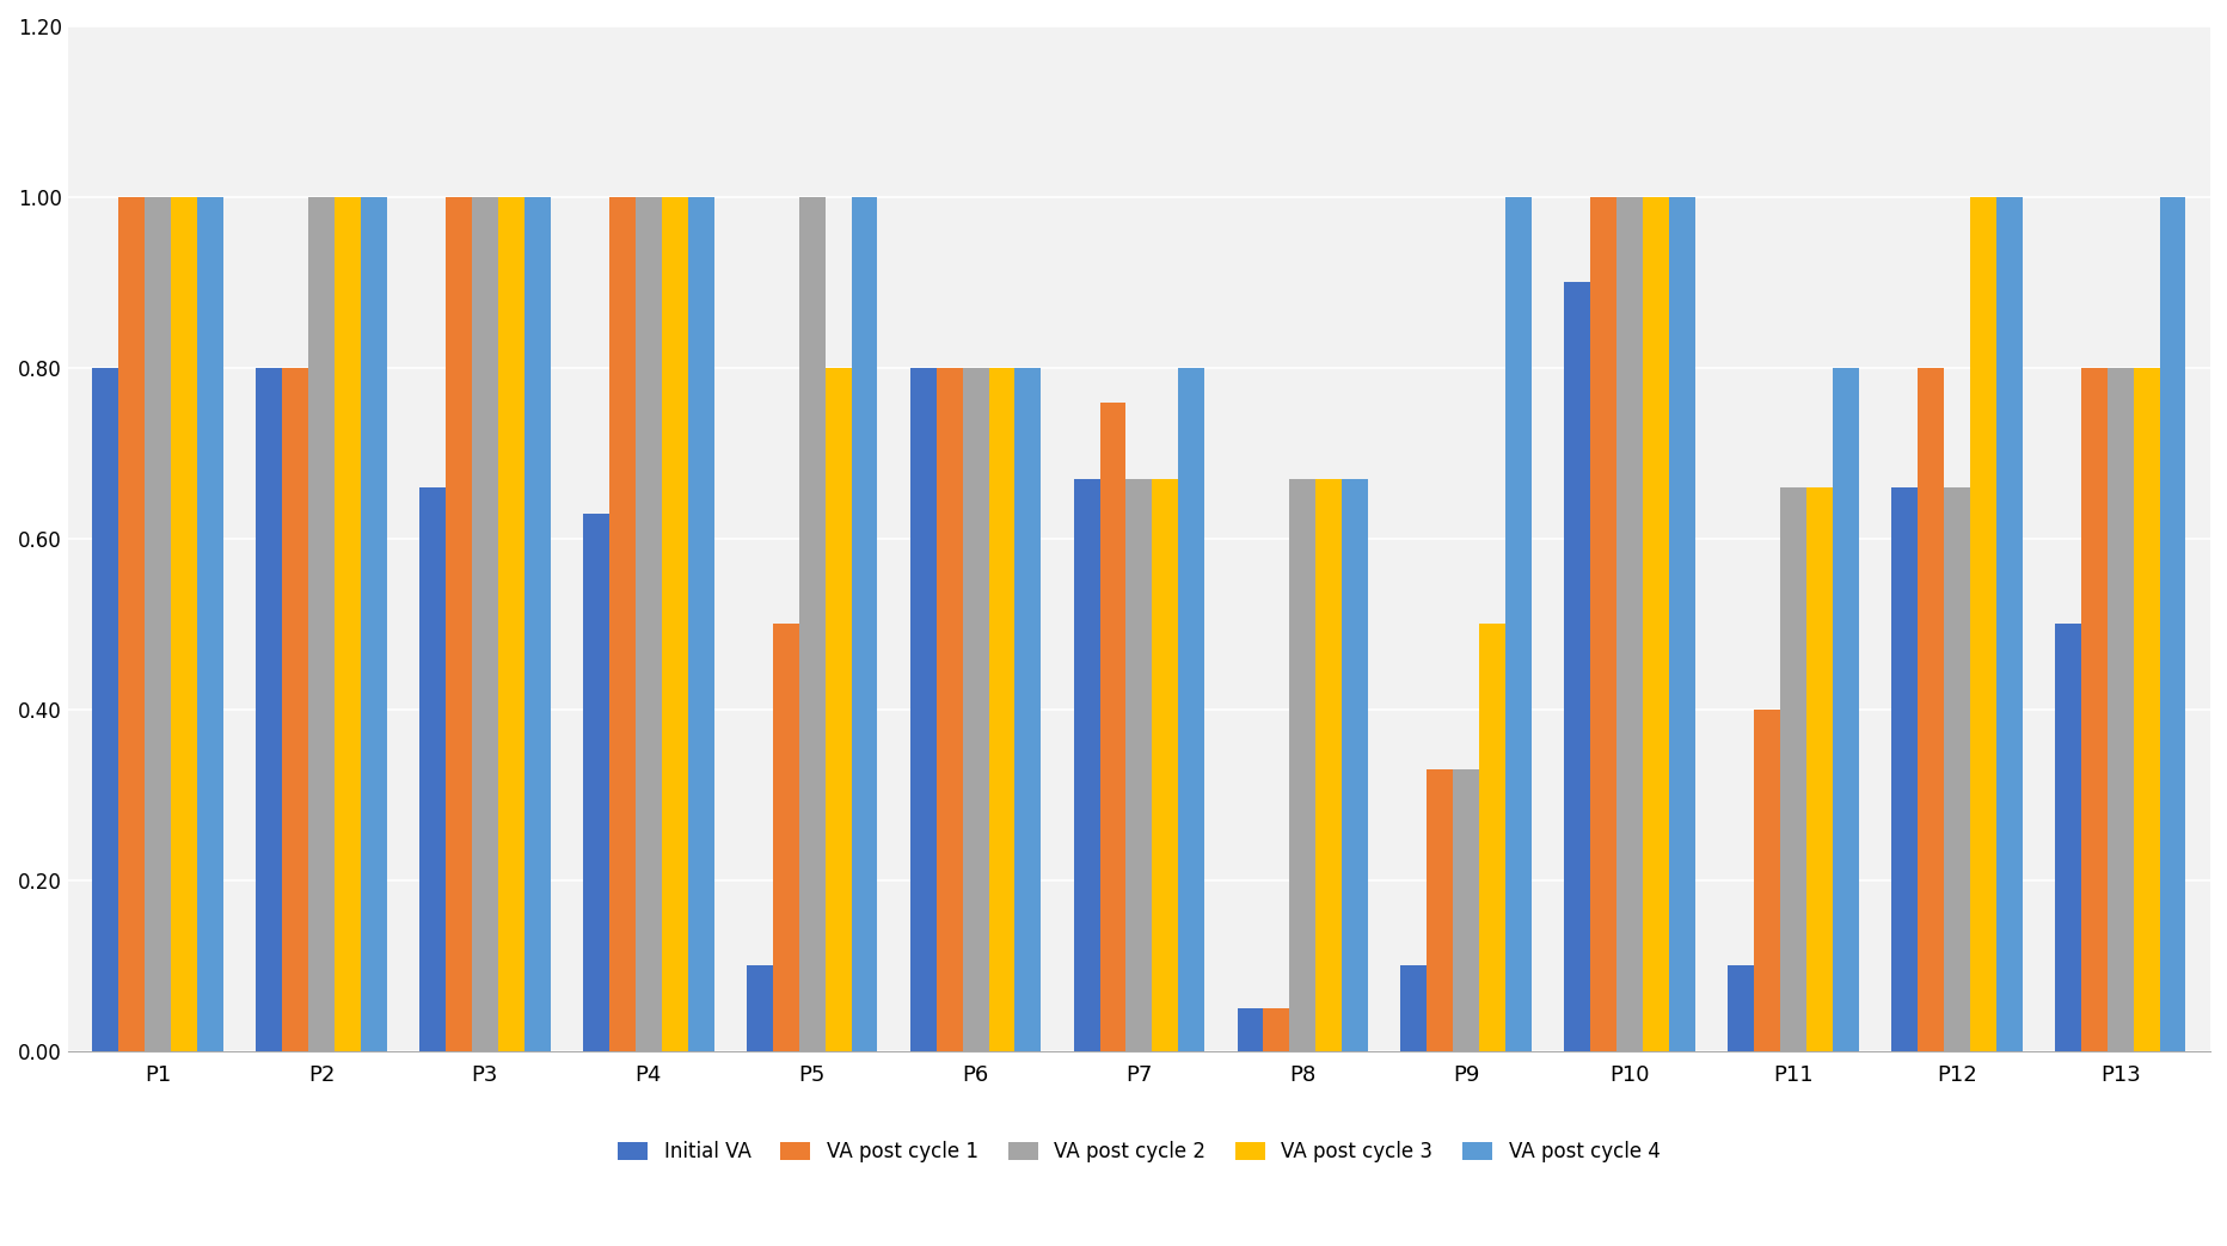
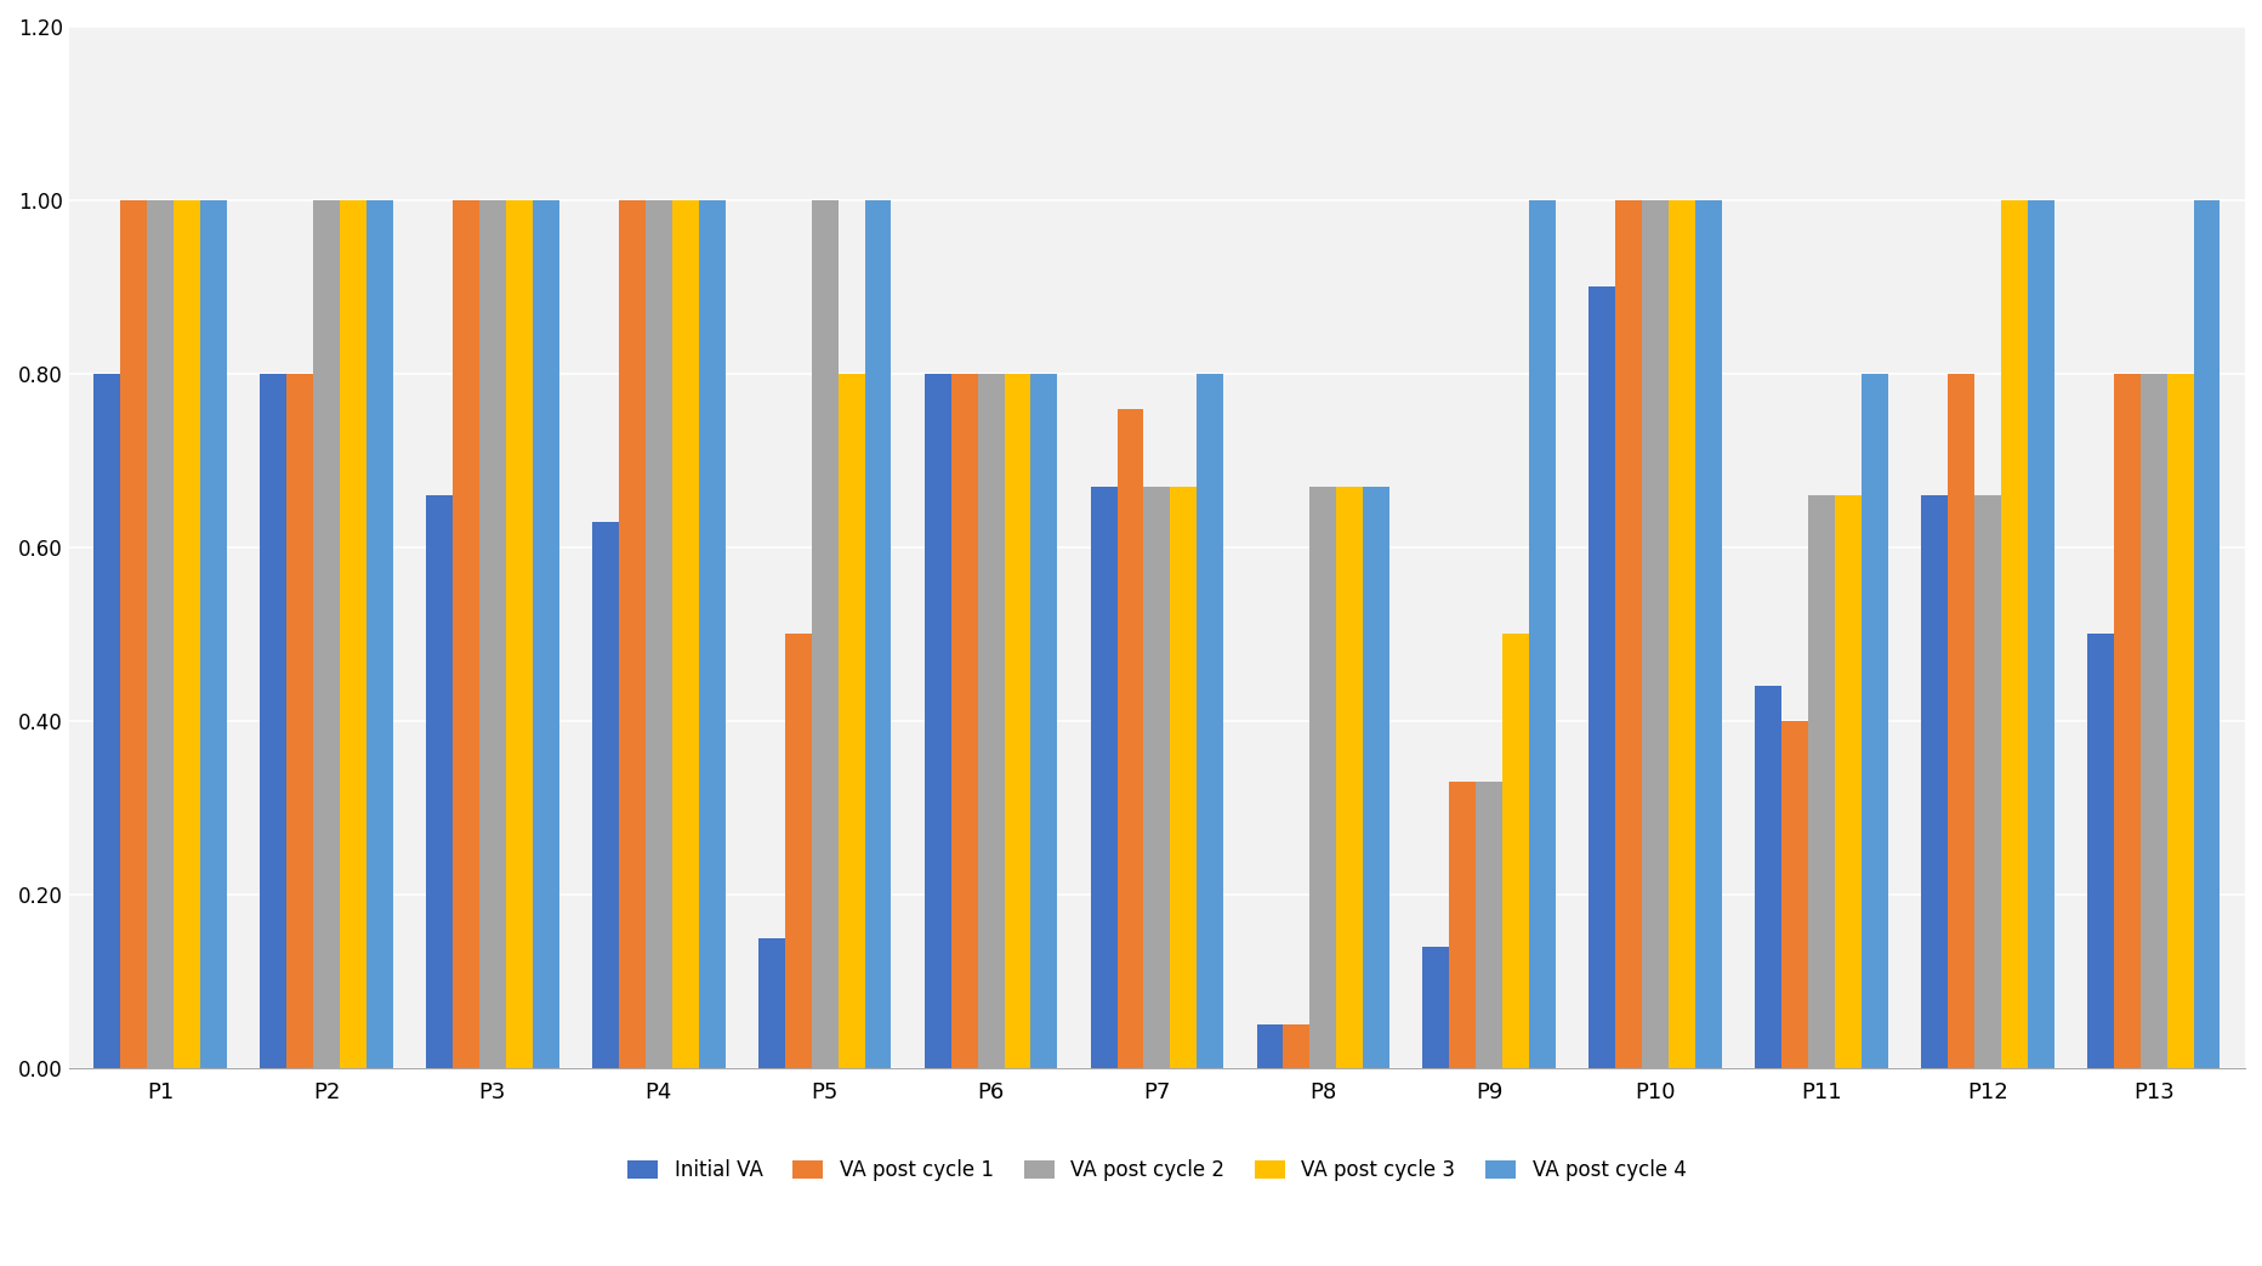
Initial VA/P5: 0.10 -> 0.15
Initial VA/P9: 0.10 -> 0.14
Initial VA/P11: 0.10 -> 0.44
